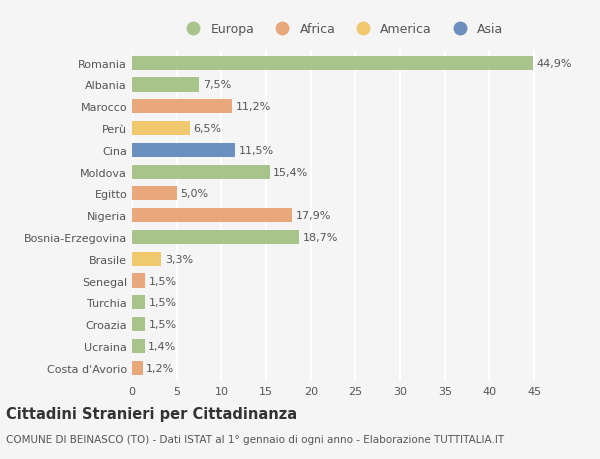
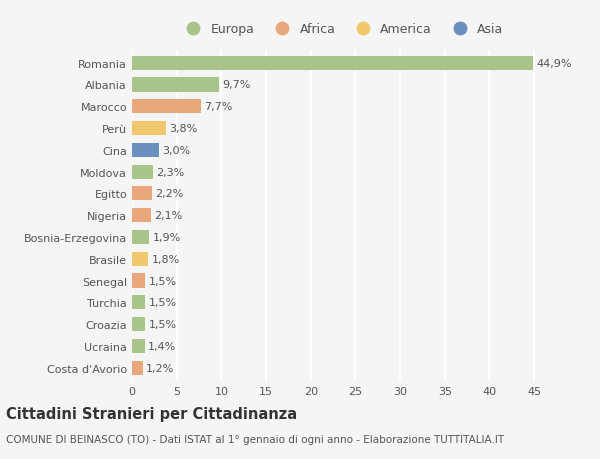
Albania: 7,5% -> 9,7%
Marocco: 11,2% -> 7,7%
Perù: 6,5% -> 3,8%
Cina: 11,5% -> 3,0%
Moldova: 15,4% -> 2,3%
Egitto: 5,0% -> 2,2%
Nigeria: 17,9% -> 2,1%
Bosnia-Erzegovina: 18,7% -> 1,9%
Brasile: 3,3% -> 1,8%
